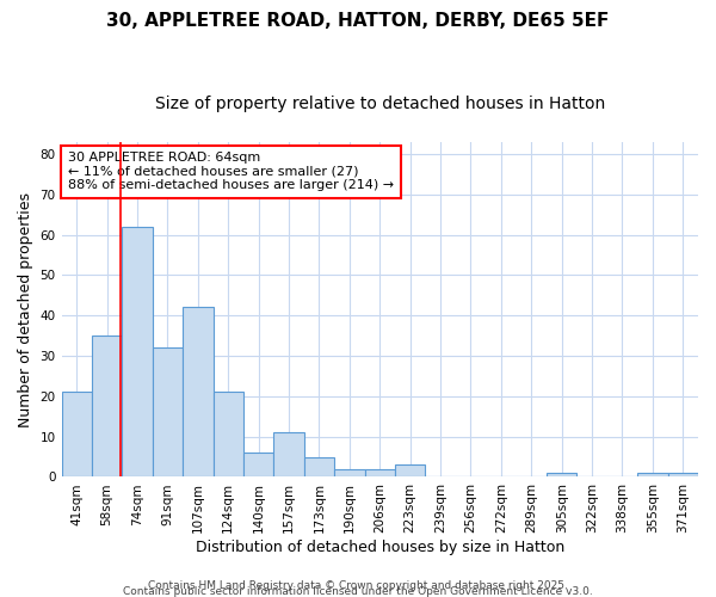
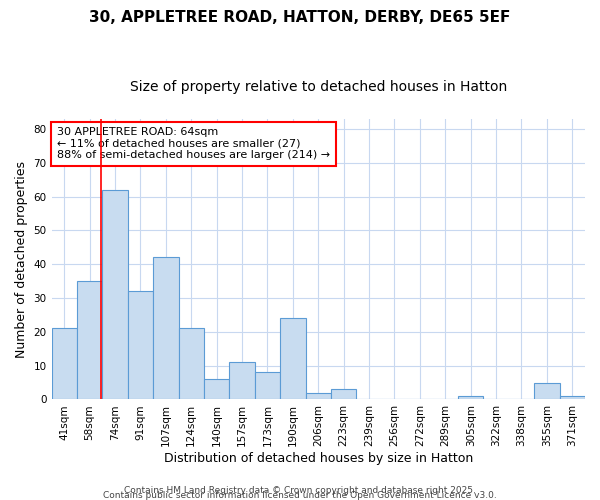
173sqm: 5 -> 8
190sqm: 2 -> 24
355sqm: 1 -> 5
